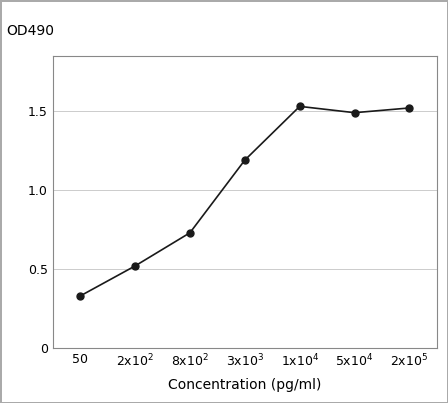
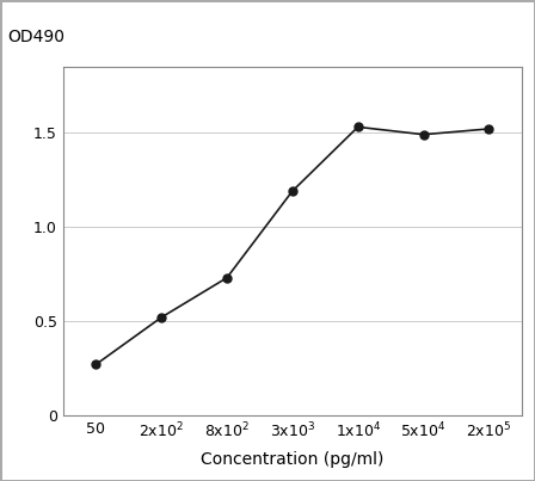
50: 0.33 -> 0.27
